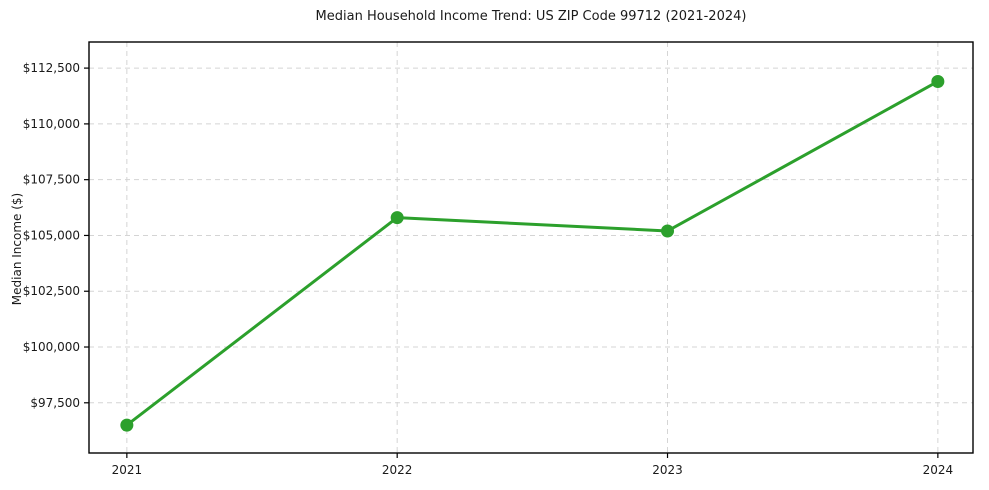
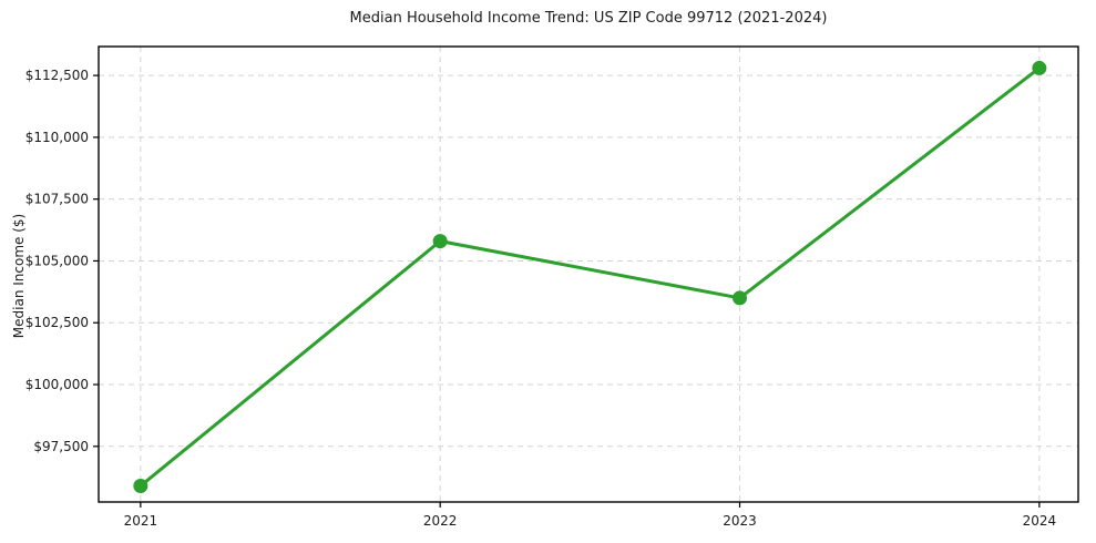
2021: $96500 -> $95900
2023: $105200 -> $103500
2024: $111900 -> $112800
